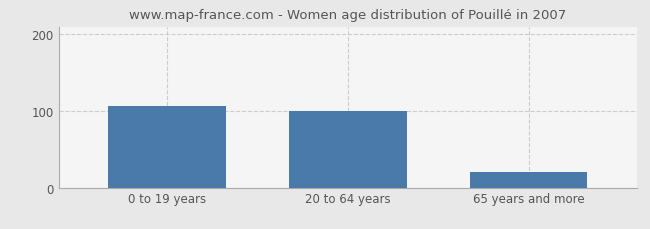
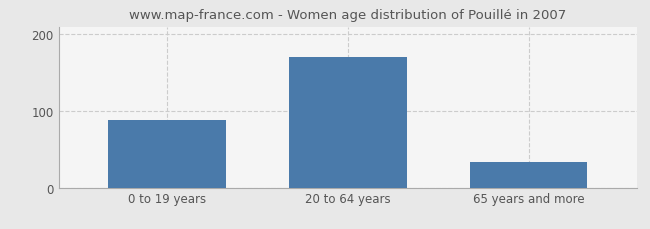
0 to 19 years: 106 -> 88
20 to 64 years: 100 -> 170
65 years and more: 20 -> 33
